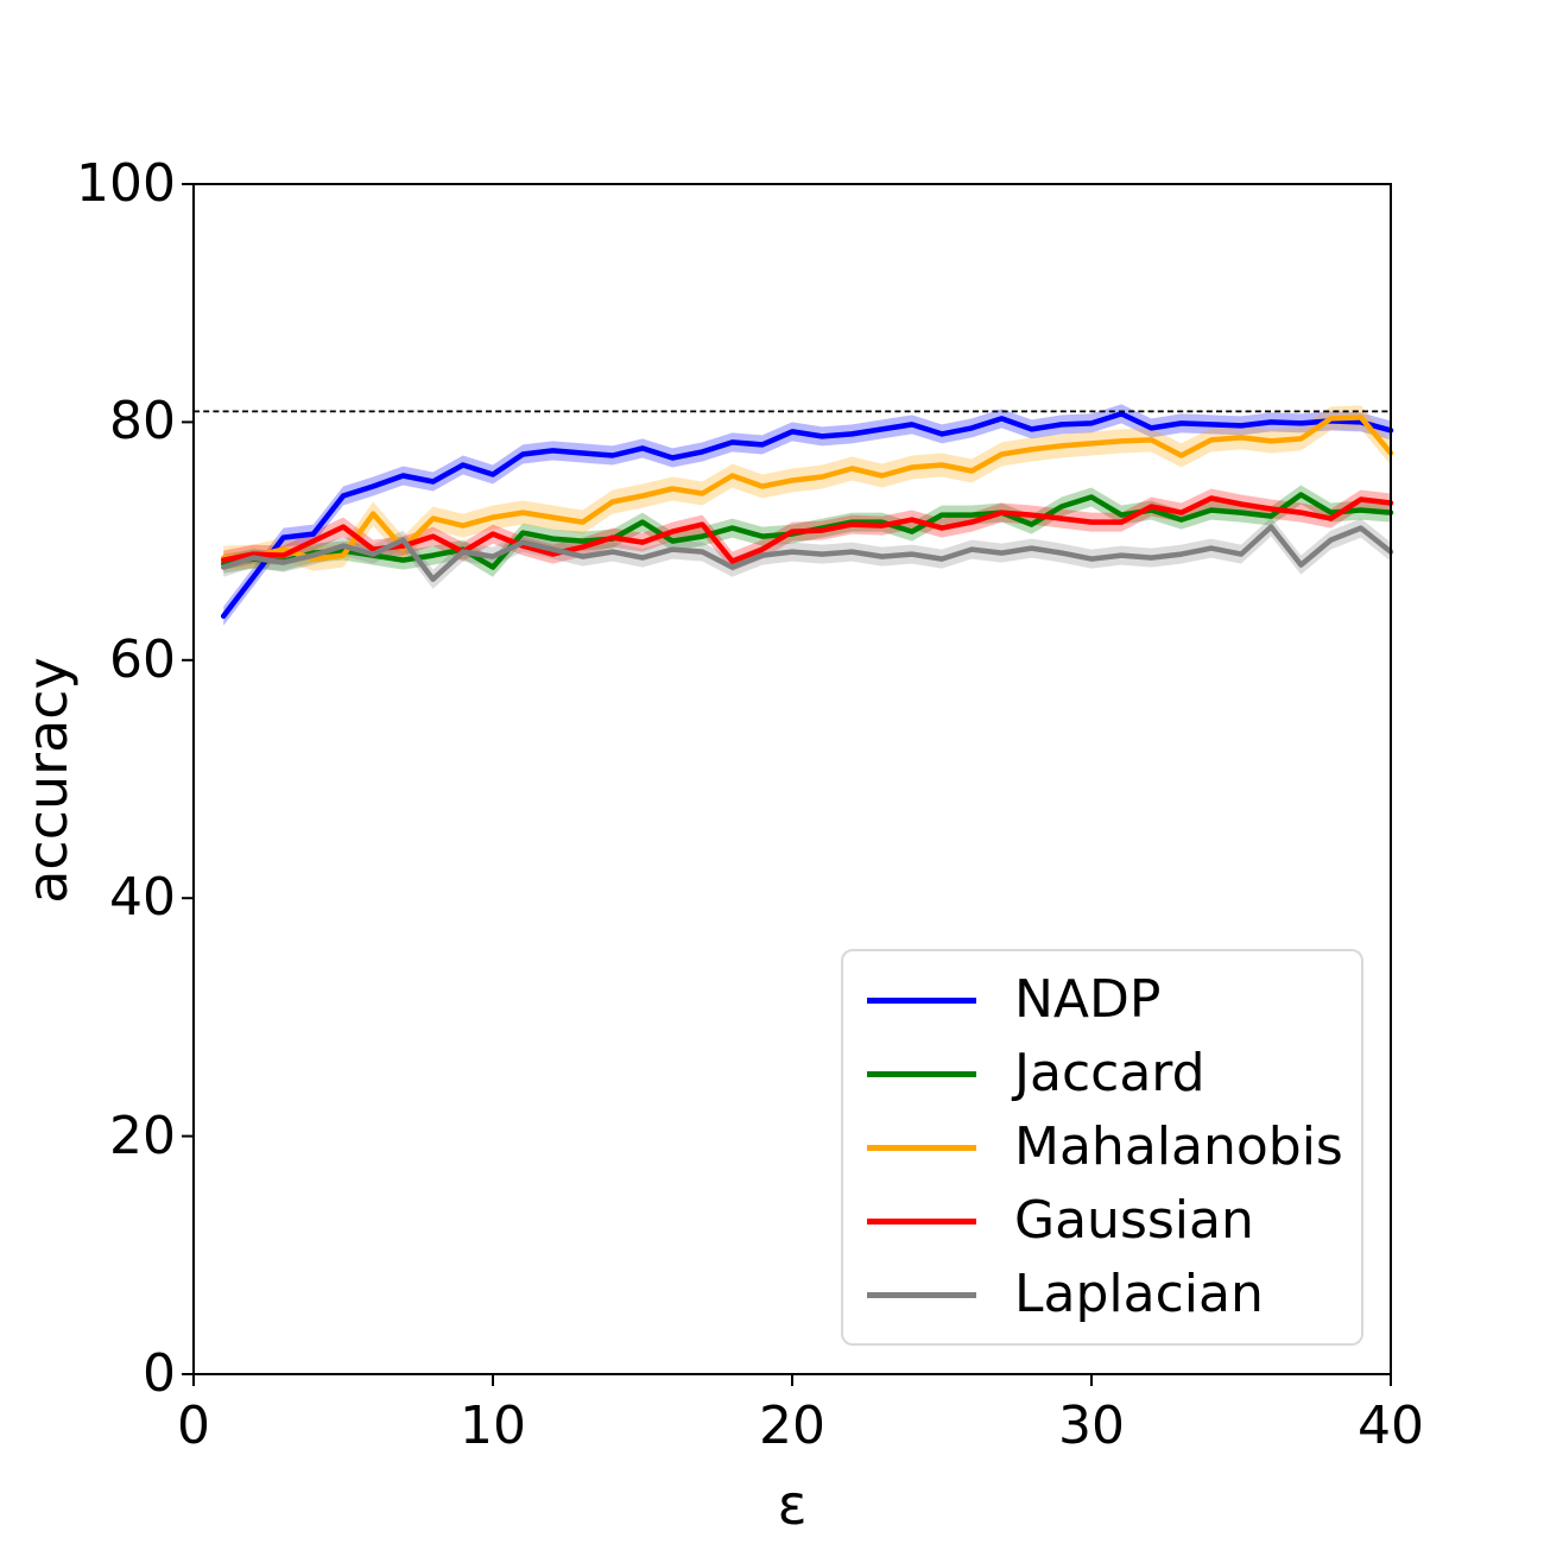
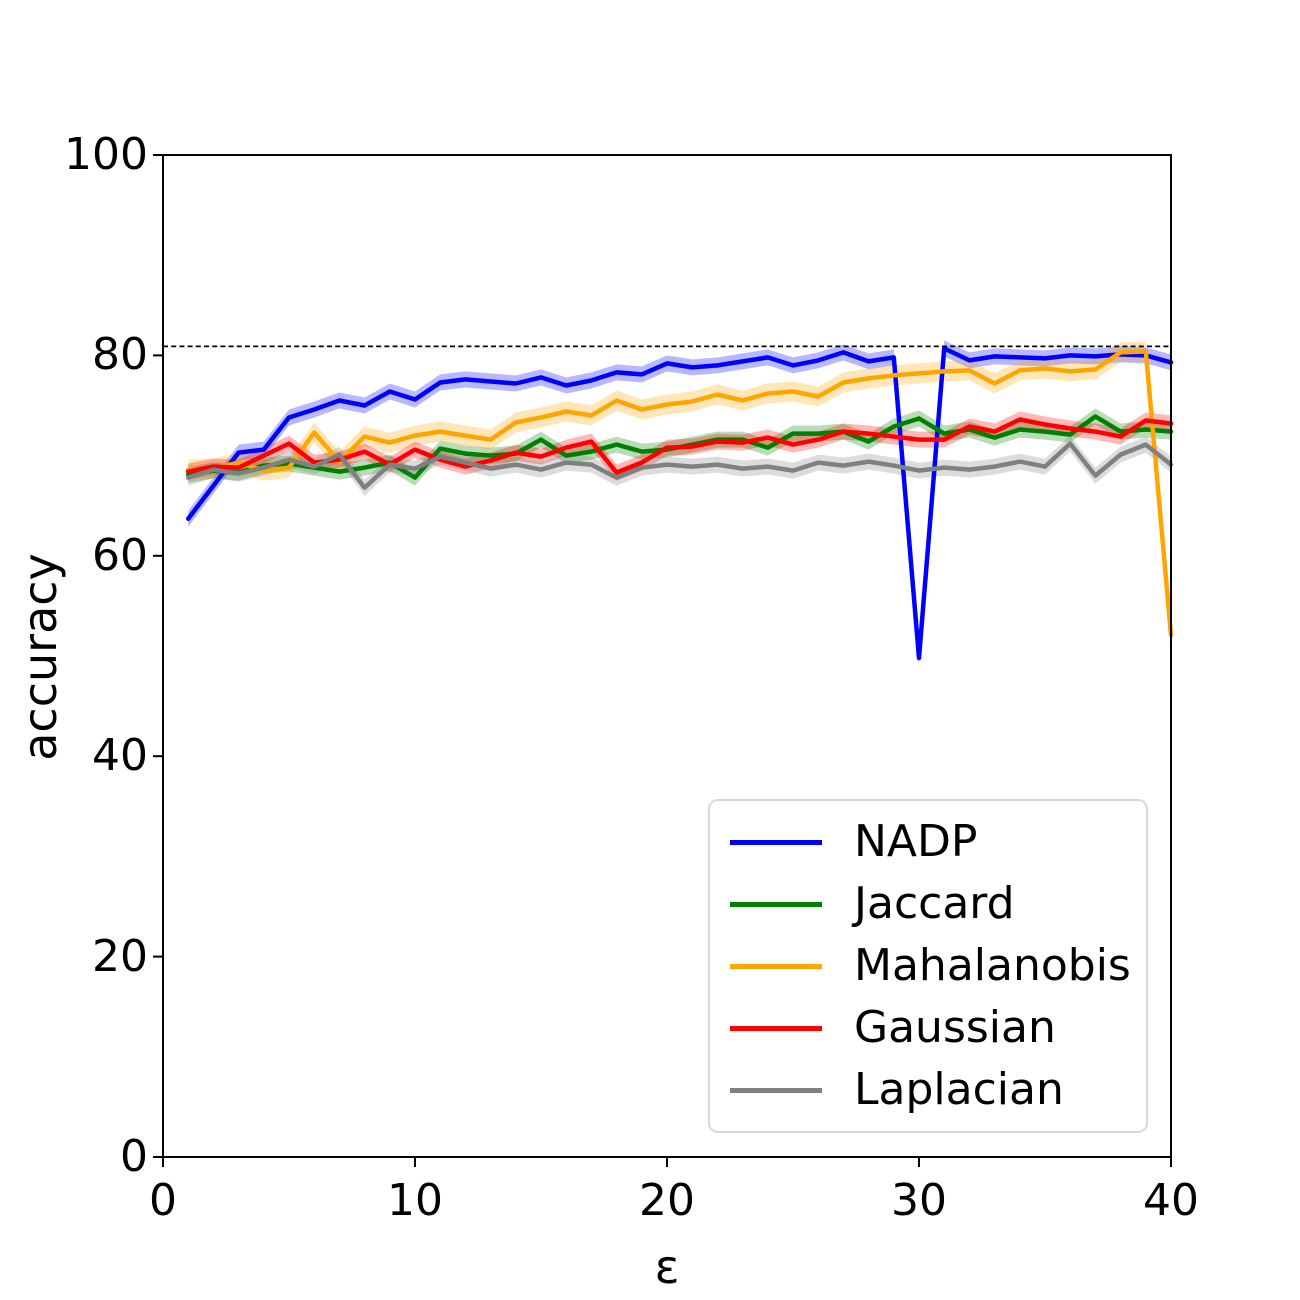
NADP/30: 79.9 -> 49.8
Mahalanobis/40: 77.4 -> 52.1
